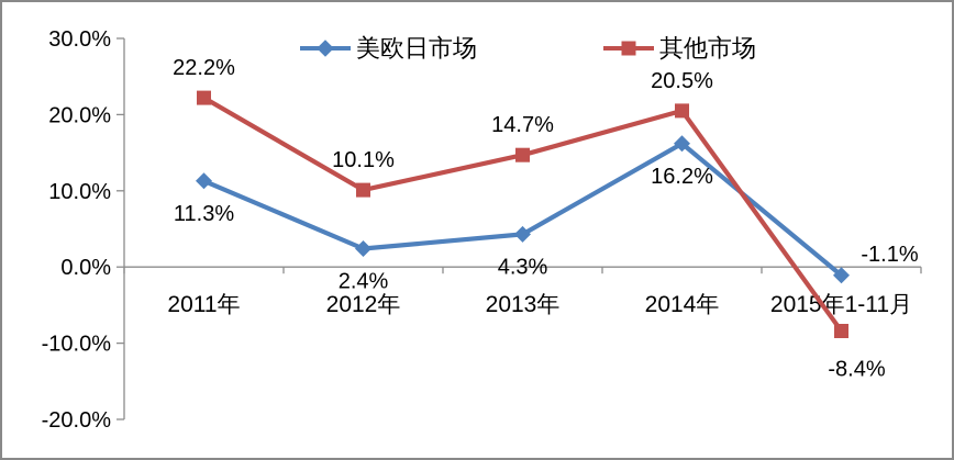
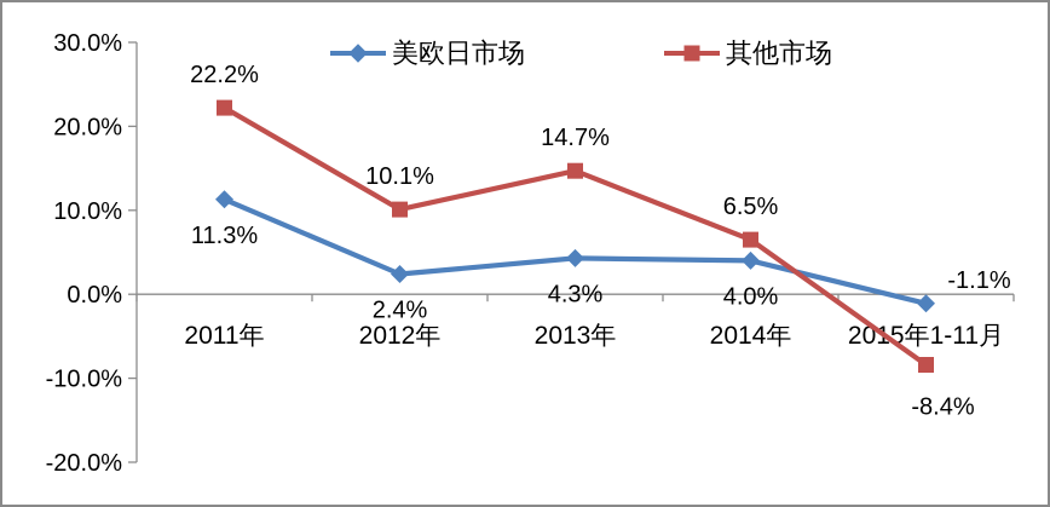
美欧日市场/2014年: 16.2% -> 4.0%
其他市场/2014年: 20.5% -> 6.5%
